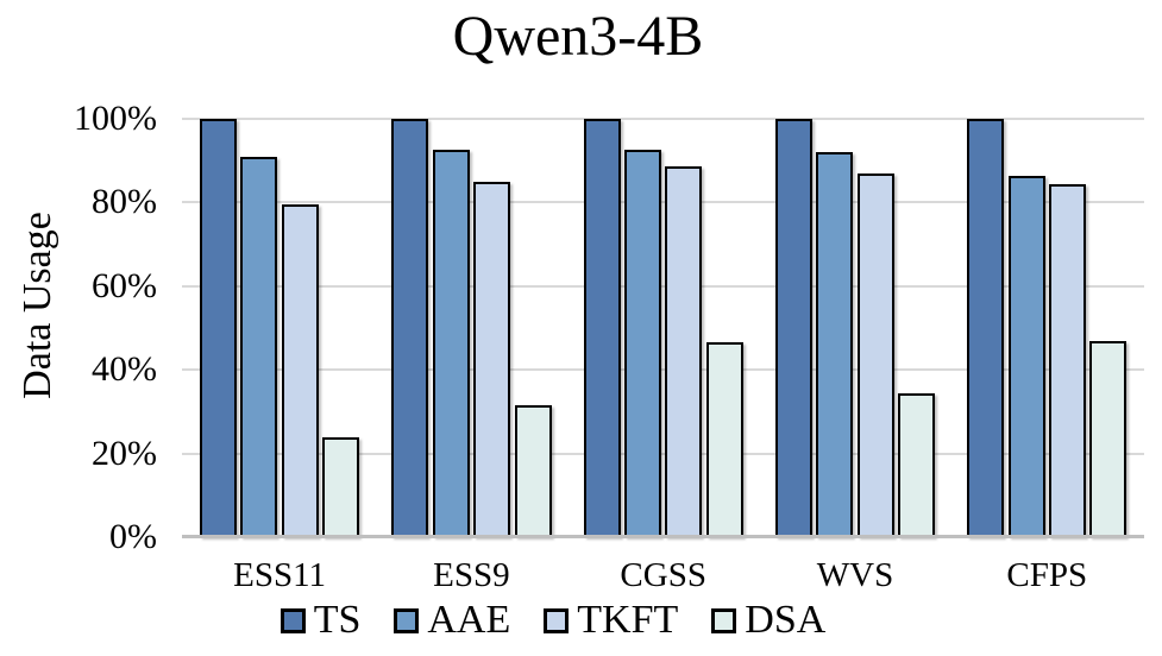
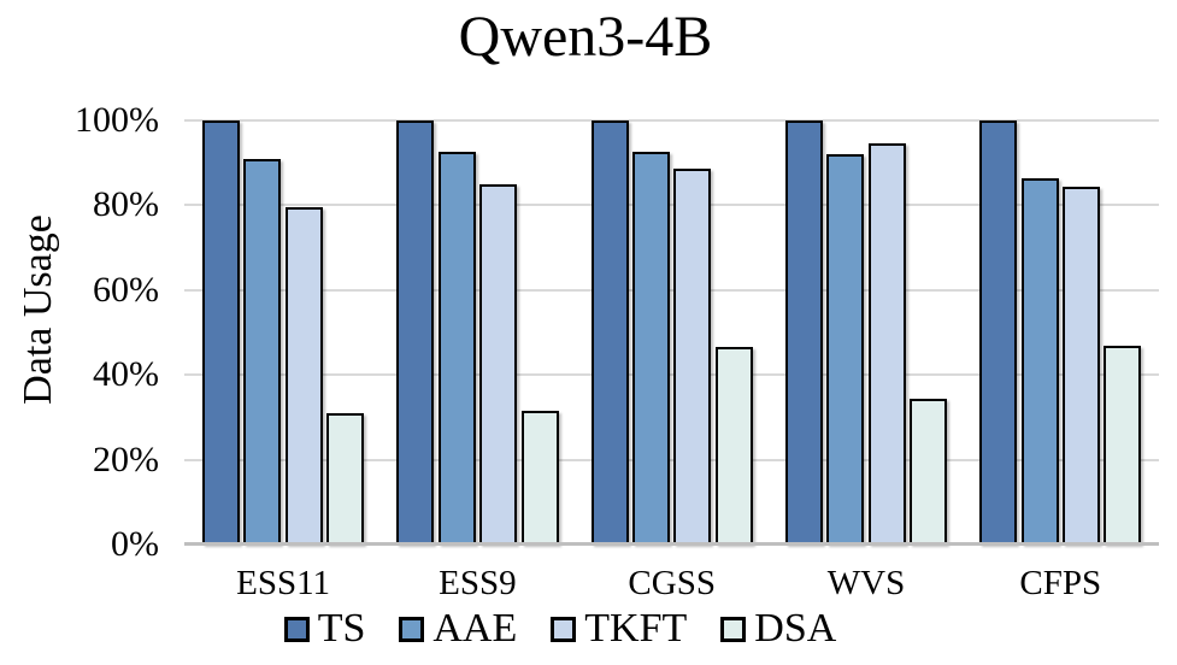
DSA/ESS11: 24% -> 31%
TKFT/WVS: 87% -> 94%
